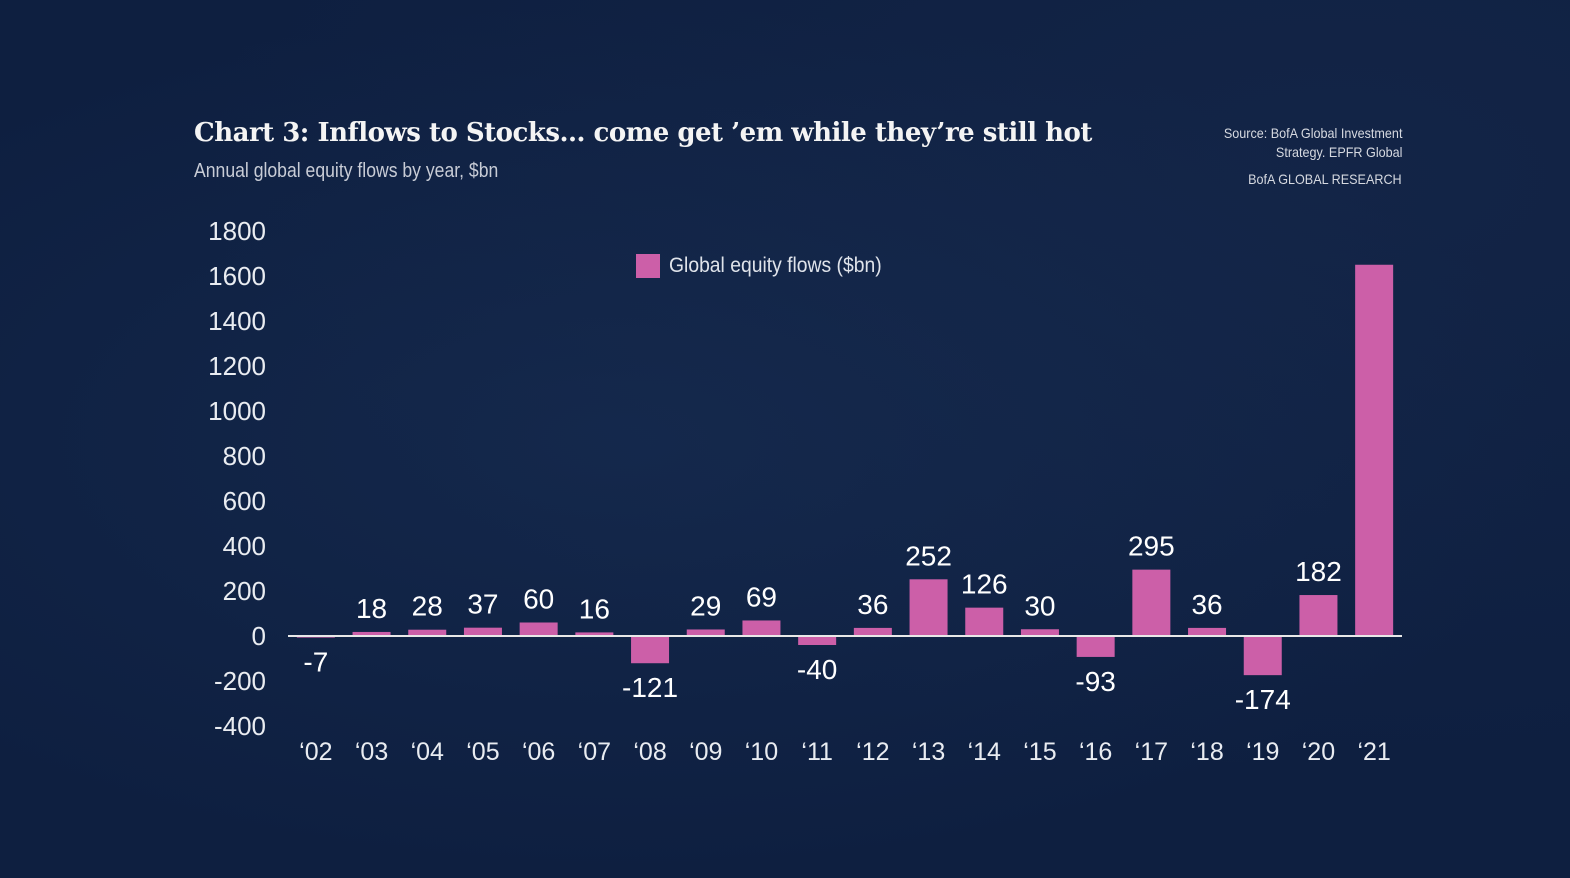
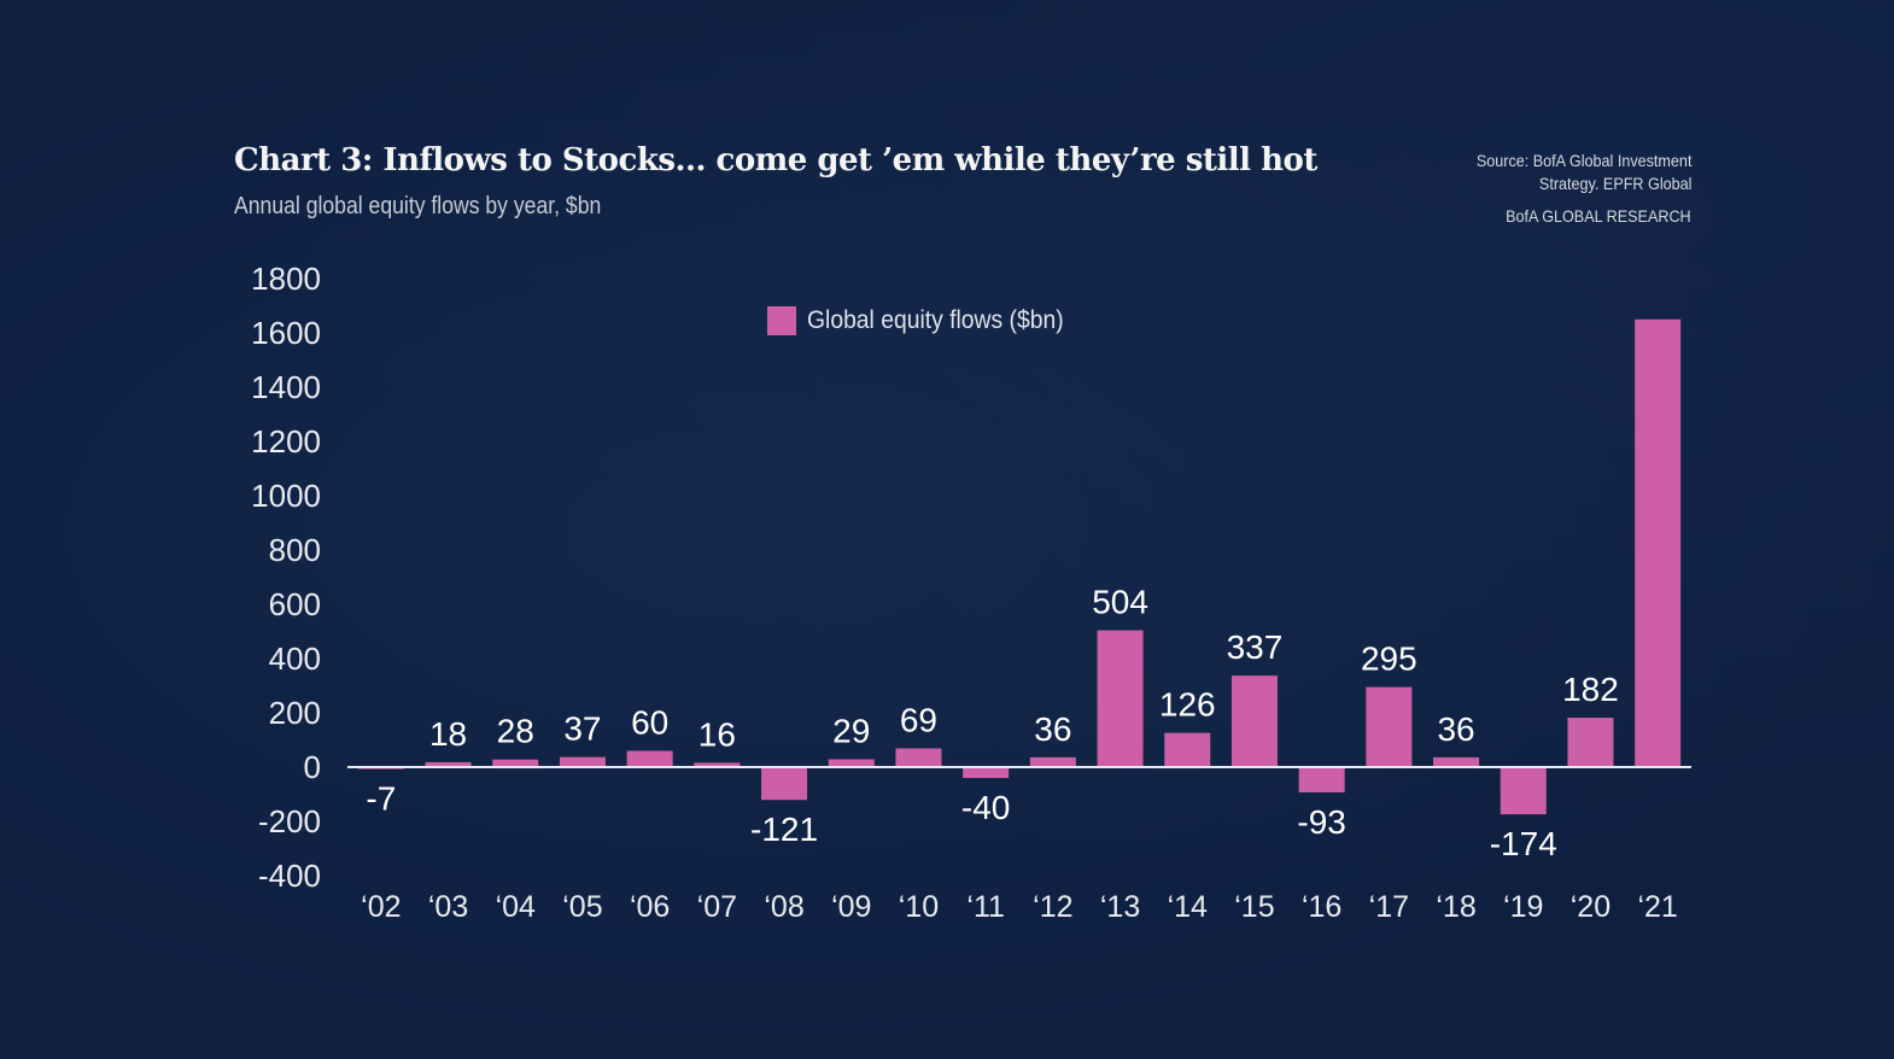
‘13: 252 -> 504
‘15: 30 -> 337
